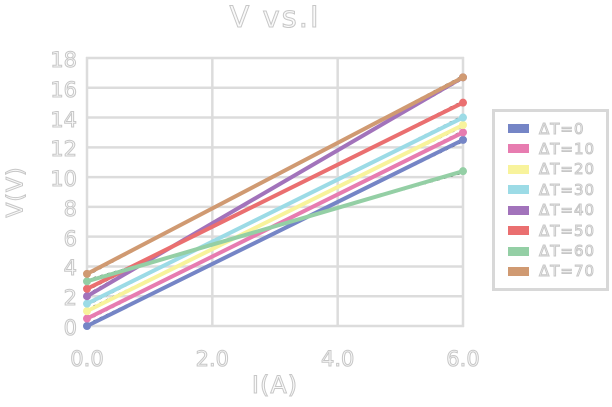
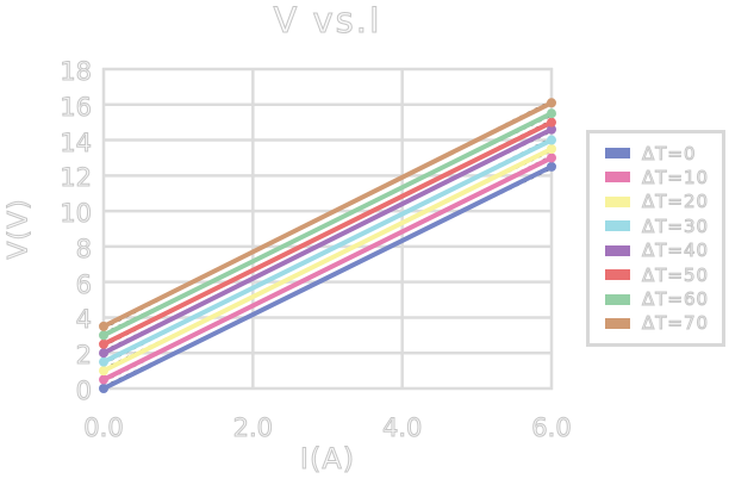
ΔT=40/6: 16.7 -> 14.6
ΔT=60/6: 10.4 -> 15.5
ΔT=70/6: 16.7 -> 16.1
